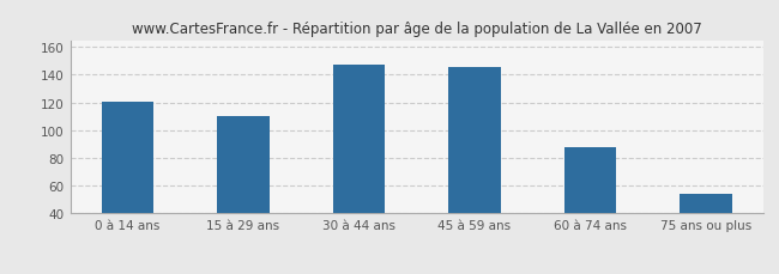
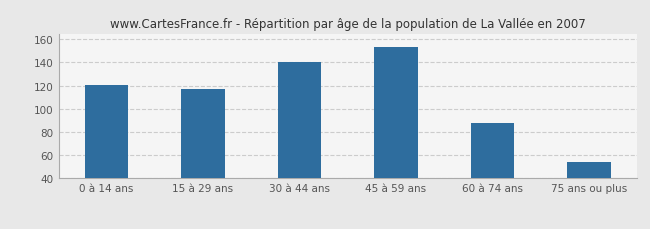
15 à 29 ans: 110 -> 117
30 à 44 ans: 147 -> 140
45 à 59 ans: 146 -> 153
